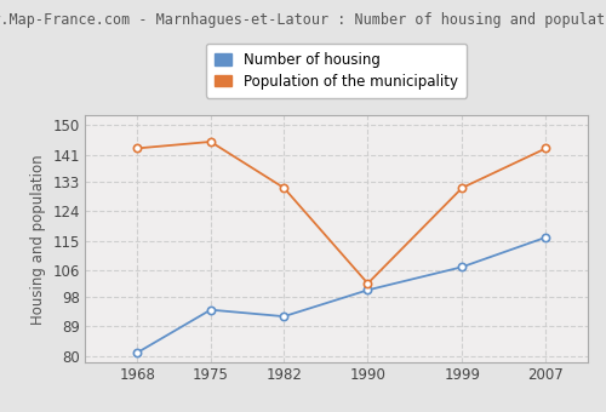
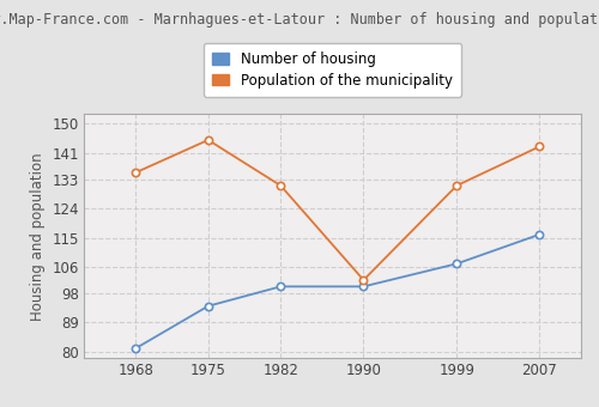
Population of the municipality/1968: 143 -> 135
Number of housing/1982: 92 -> 100
